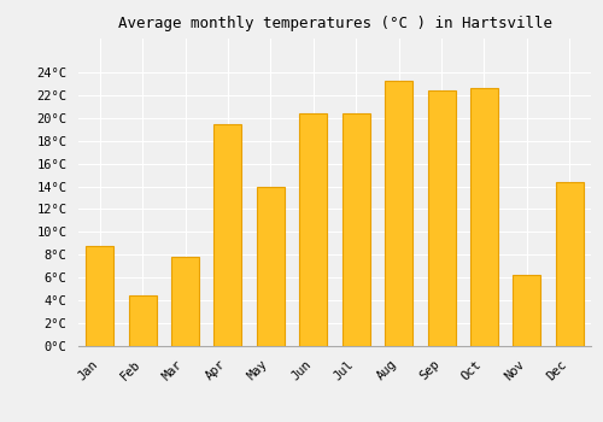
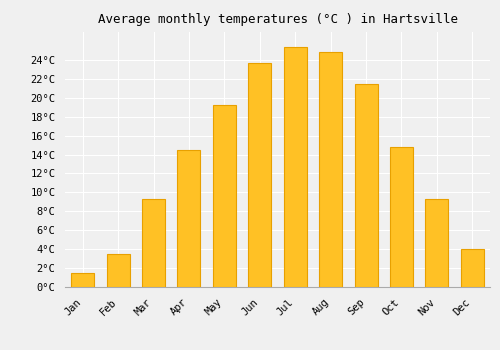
Jan: 8.8°C -> 1.5°C
Feb: 4.4°C -> 3.5°C
Mar: 7.8°C -> 9.3°C
Apr: 19.4°C -> 14.5°C
May: 14.0°C -> 19.2°C
Jun: 20.4°C -> 23.7°C
Jul: 20.4°C -> 25.4°C
Aug: 23.2°C -> 24.8°C
Sep: 22.4°C -> 21.4°C
Oct: 22.6°C -> 14.8°C
Nov: 6.2°C -> 9.3°C
Dec: 14.4°C -> 4.0°C
